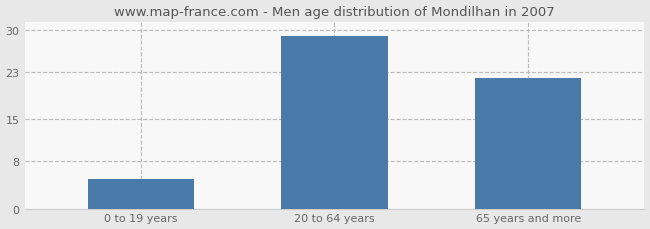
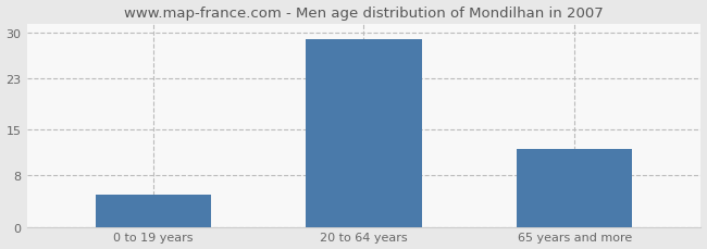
65 years and more: 22 -> 12
